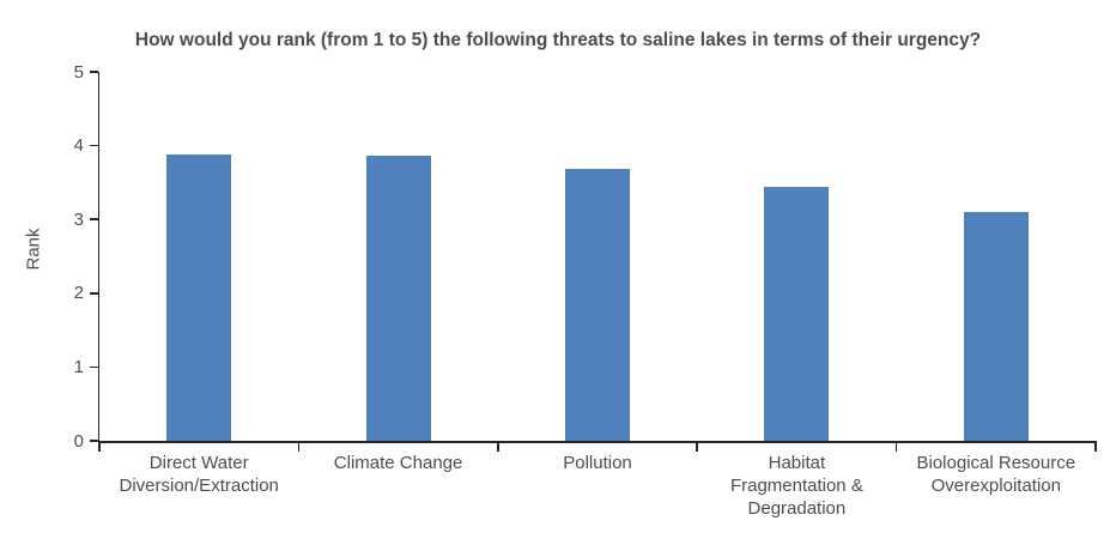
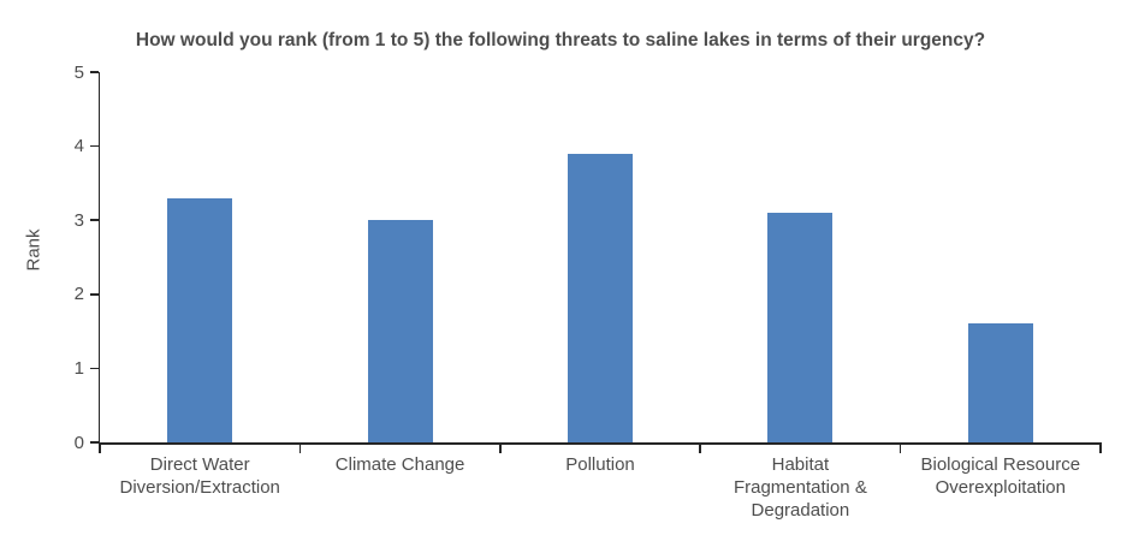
Direct Water Diversion/Extraction: 3.9 -> 3.3
Climate Change: 3.9 -> 3.0
Pollution: 3.7 -> 3.9
Habitat Fragmentation & Degradation: 3.4 -> 3.1
Biological Resource Overexploitation: 3.1 -> 1.6
